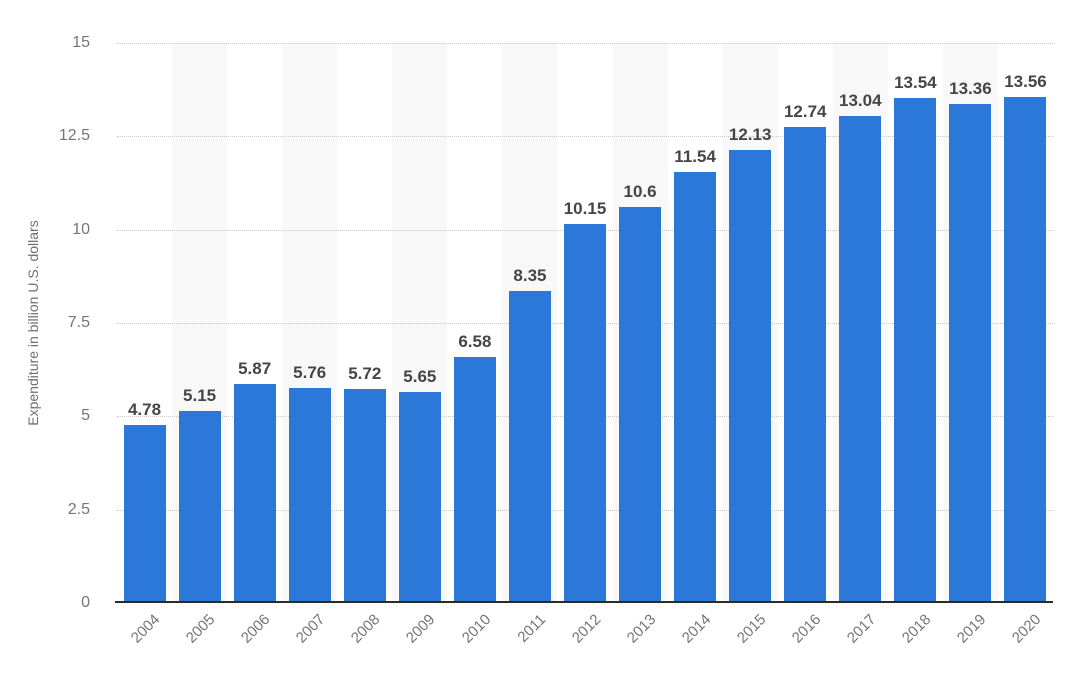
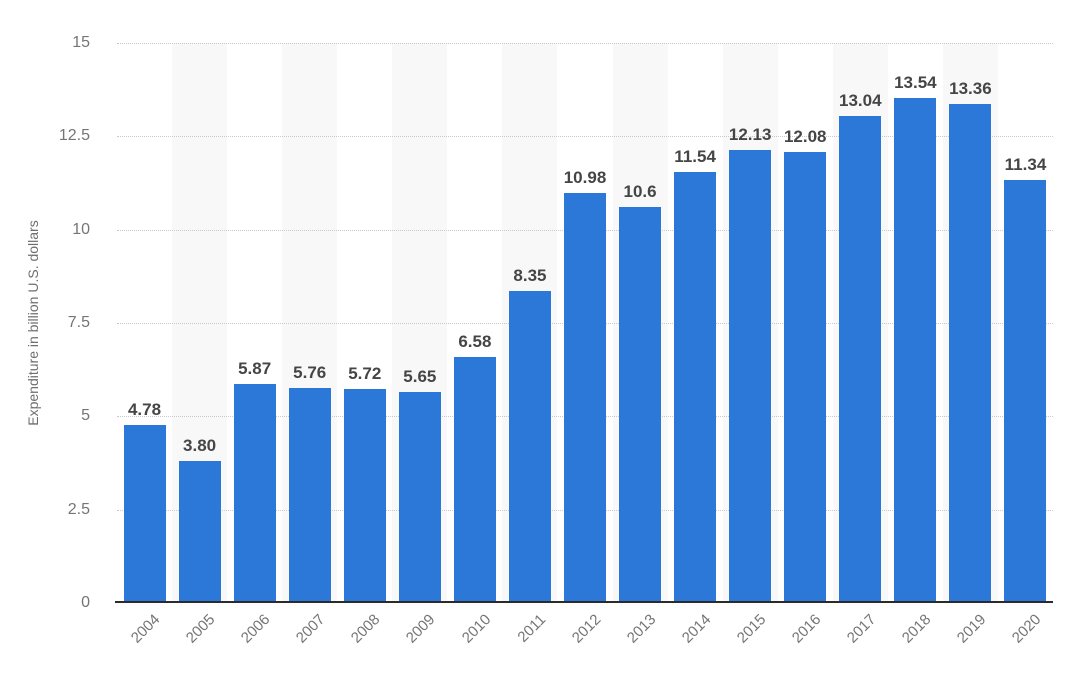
2005: 5.15 -> 3.80
2012: 10.15 -> 10.98
2016: 12.74 -> 12.08
2020: 13.56 -> 11.34
